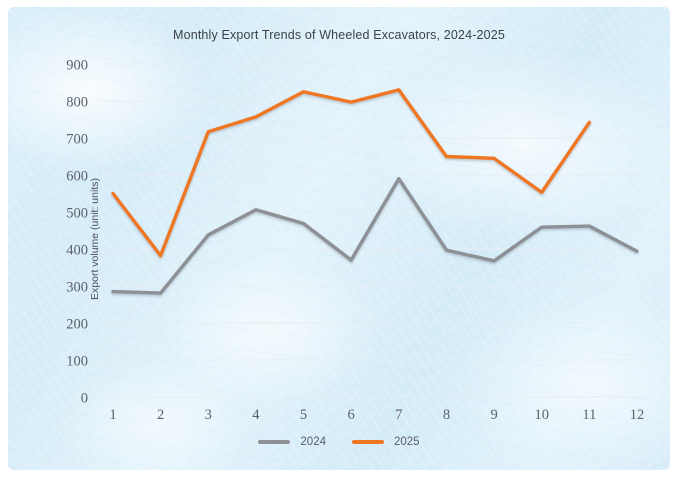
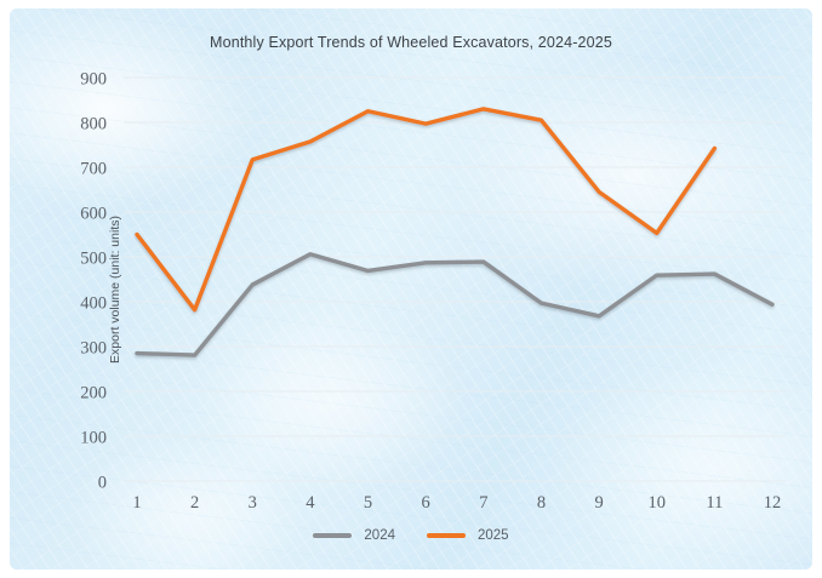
2024/6: 370 -> 490
2024/7: 590 -> 490
2025/8: 650 -> 800
